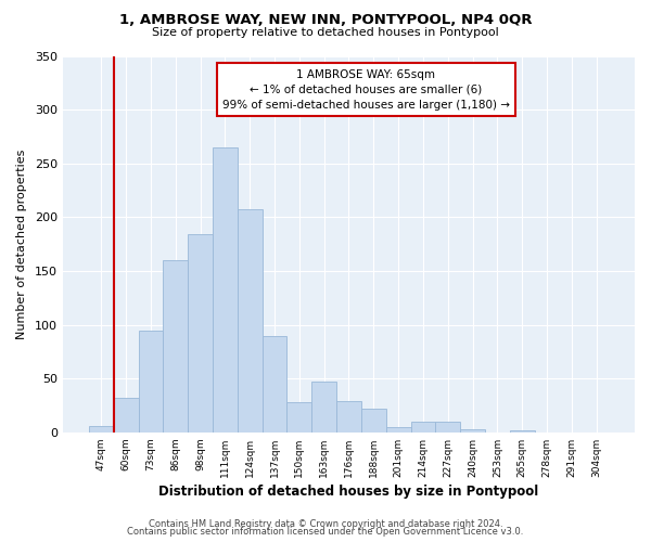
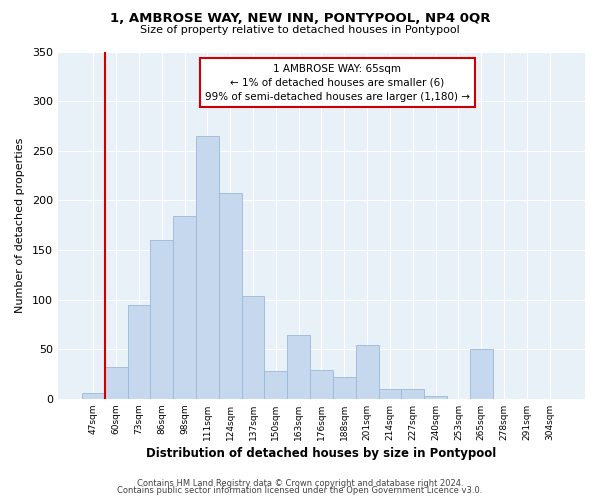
137sqm: 90 -> 104
163sqm: 47 -> 64
201sqm: 5 -> 54
265sqm: 2 -> 50
